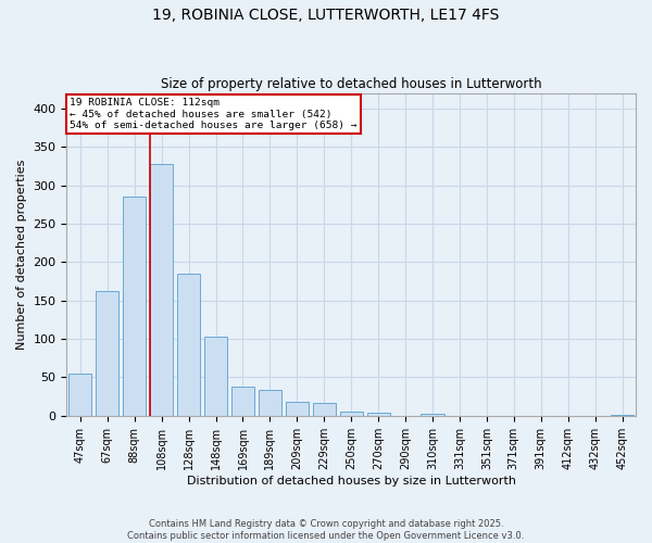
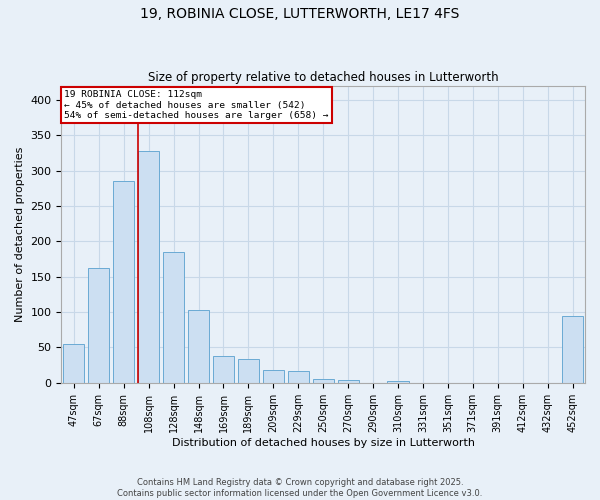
452sqm: 1 -> 94
